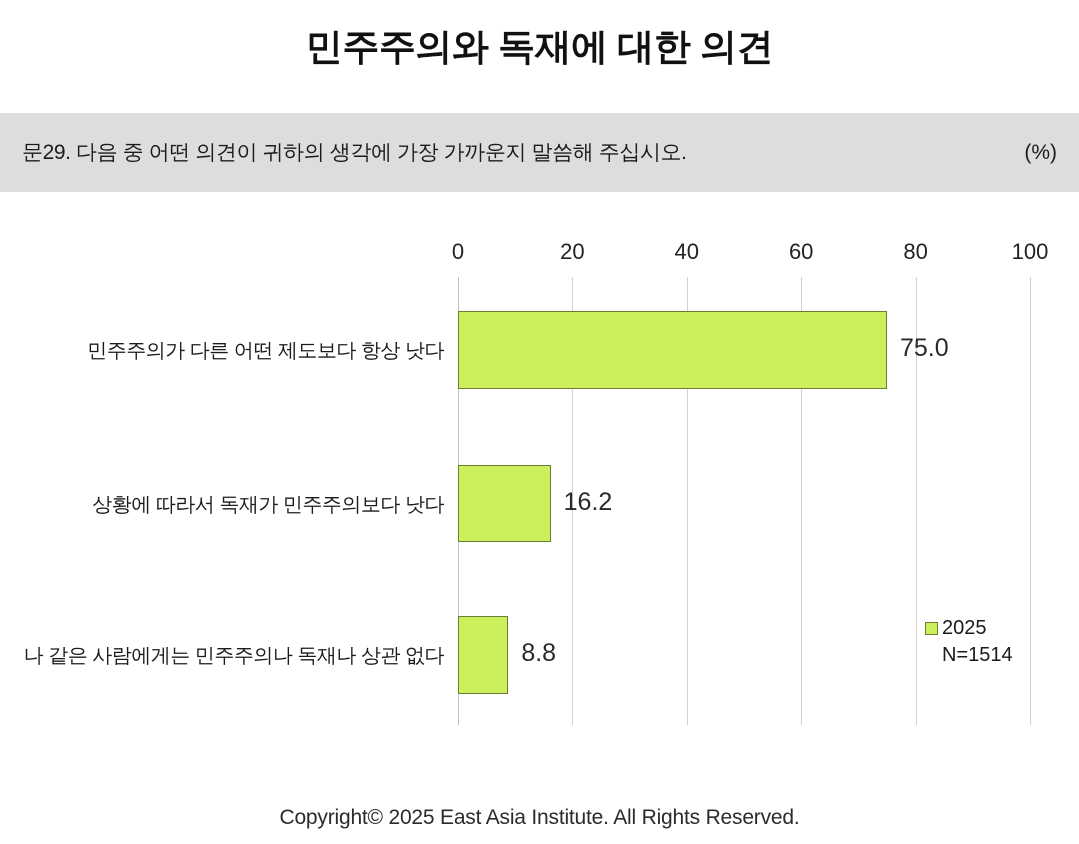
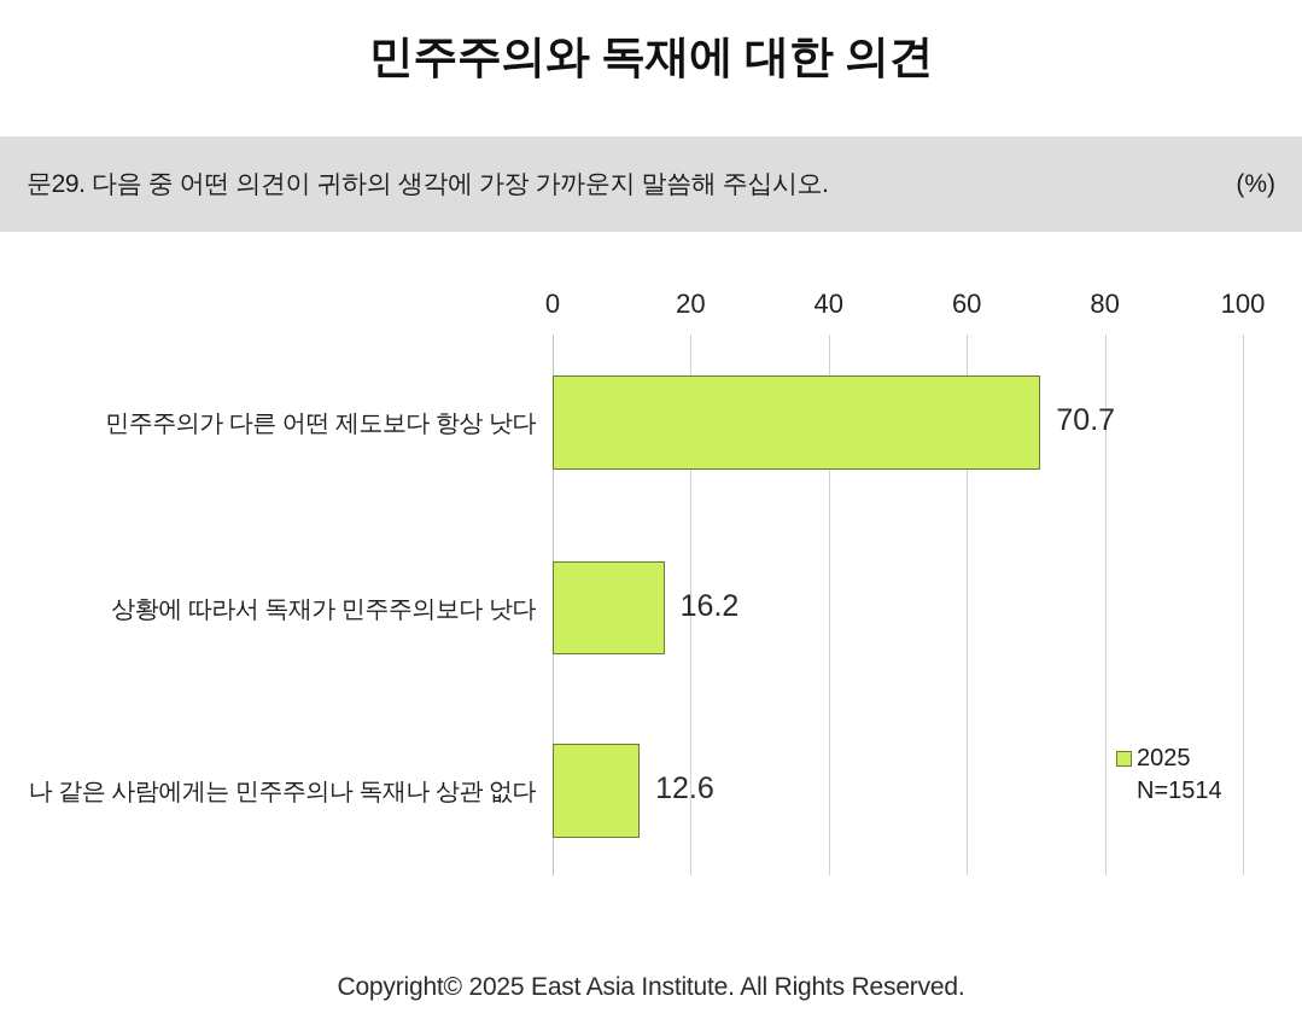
민주주의가 다른 어떤 제도보다 항상 낫다: 75.0 -> 70.7
나 같은 사람에게는 민주주의나 독재나 상관 없다: 8.8 -> 12.6
